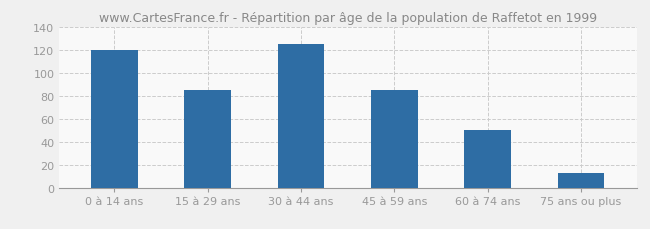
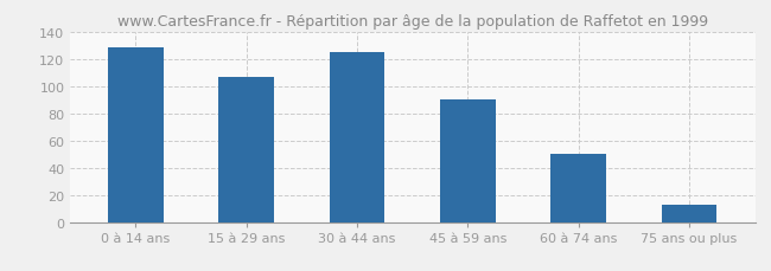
0 à 14 ans: 120 -> 128
15 à 29 ans: 85 -> 107
45 à 59 ans: 85 -> 90
